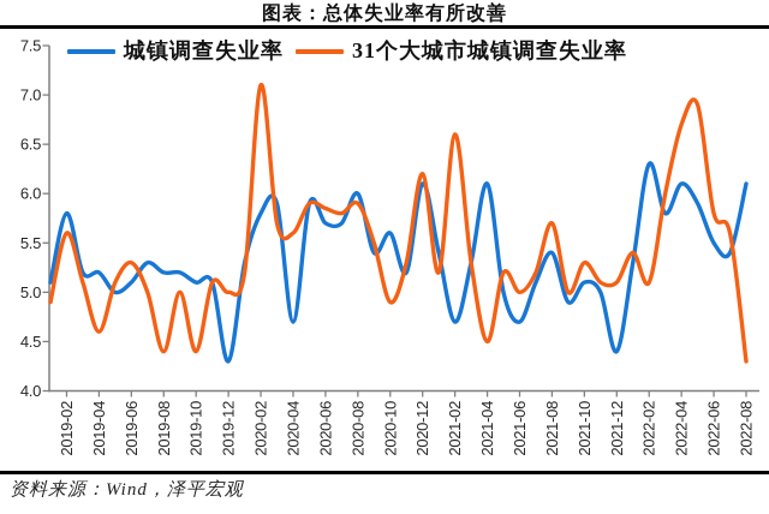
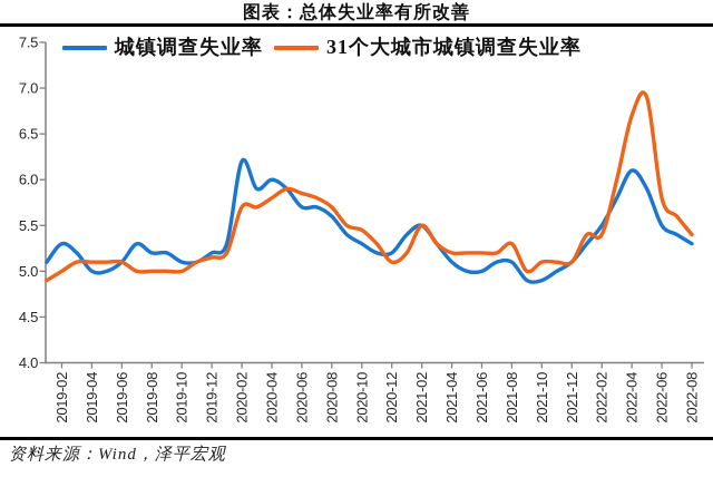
城镇调查失业率/2019-02: 5.8 -> 5.3
31个大城市城镇调查失业率/2019-02: 5.6 -> 5.0
城镇调查失业率/2019-04: 5.2 -> 5.0
31个大城市城镇调查失业率/2019-04: 4.6 -> 5.1
31个大城市城镇调查失业率/2019-06: 5.3 -> 5.1
31个大城市城镇调查失业率/2019-08: 4.4 -> 5.0
31个大城市城镇调查失业率/2019-10: 4.4 -> 5.0
城镇调查失业率/2019-12: 4.3 -> 5.2
31个大城市城镇调查失业率/2019-12: 5.0 -> 5.2
城镇调查失业率/2020-02: 5.8 -> 6.2
31个大城市城镇调查失业率/2020-02: 7.1 -> 5.7
城镇调查失业率/2020-04: 4.7 -> 6.0
31个大城市城镇调查失业率/2020-04: 5.6 -> 5.8
城镇调查失业率/2020-08: 6.0 -> 5.6
31个大城市城镇调查失业率/2020-08: 5.9 -> 5.7
城镇调查失业率/2020-10: 5.6 -> 5.3
31个大城市城镇调查失业率/2020-10: 4.9 -> 5.5
城镇调查失业率/2020-12: 6.1 -> 5.2
31个大城市城镇调查失业率/2020-12: 6.2 -> 5.1
城镇调查失业率/2021-02: 4.7 -> 5.5
31个大城市城镇调查失业率/2021-02: 6.6 -> 5.5
城镇调查失业率/2021-04: 6.1 -> 5.1
31个大城市城镇调查失业率/2021-04: 4.5 -> 5.2
城镇调查失业率/2021-06: 4.7 -> 5.0
31个大城市城镇调查失业率/2021-06: 5.0 -> 5.2
城镇调查失业率/2021-08: 5.4 -> 5.1
31个大城市城镇调查失业率/2021-08: 5.7 -> 5.3
城镇调查失业率/2021-10: 5.1 -> 4.9
31个大城市城镇调查失业率/2021-10: 5.3 -> 5.1
城镇调查失业率/2021-12: 4.4 -> 5.1
城镇调查失业率/2022-02: 6.3 -> 5.5
31个大城市城镇调查失业率/2022-02: 5.1 -> 5.4
城镇调查失业率/2022-08: 6.1 -> 5.3
31个大城市城镇调查失业率/2022-08: 4.3 -> 5.4
